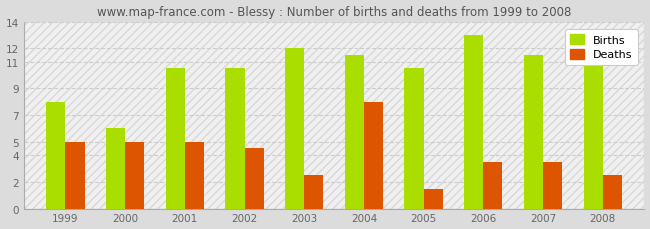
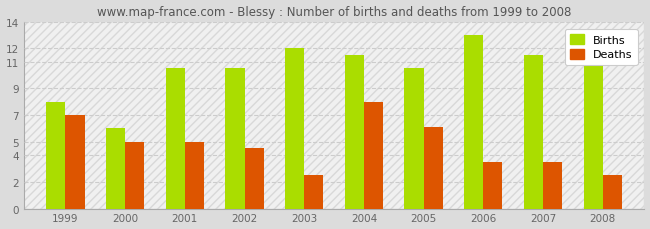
Deaths/1999: 5.0 -> 7.0
Deaths/2005: 1.5 -> 6.1
